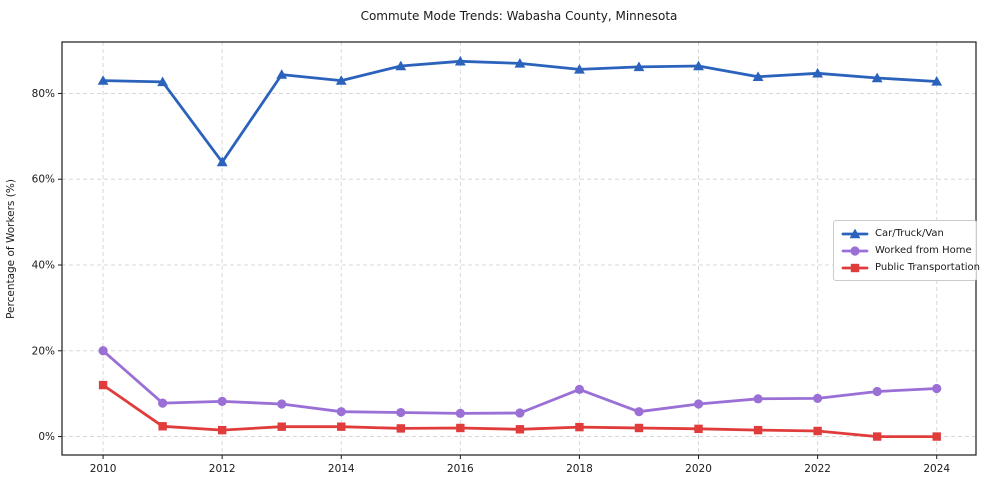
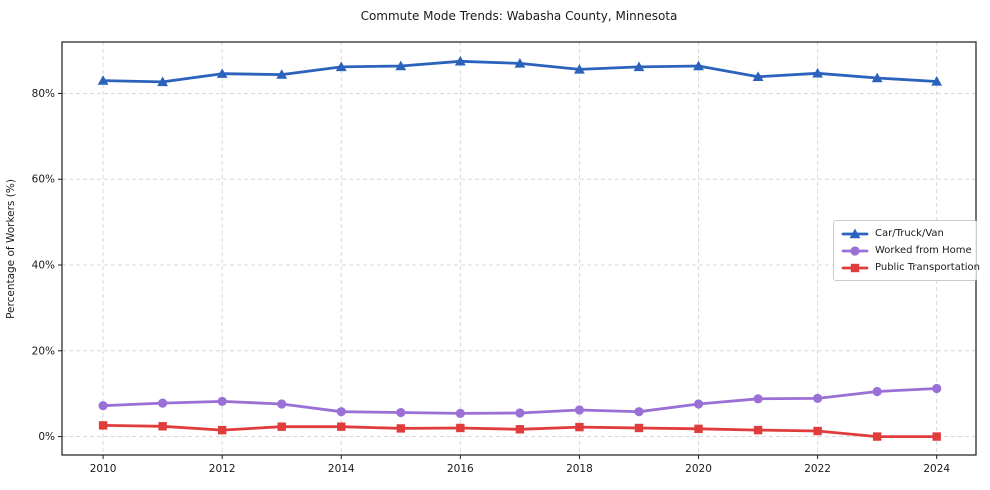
Worked from Home/2010: 20% -> 7%
Public Transportation/2010: 12% -> 3%
Car/Truck/Van/2012: 64% -> 85%
Car/Truck/Van/2014: 83% -> 86%
Worked from Home/2018: 11% -> 6%
